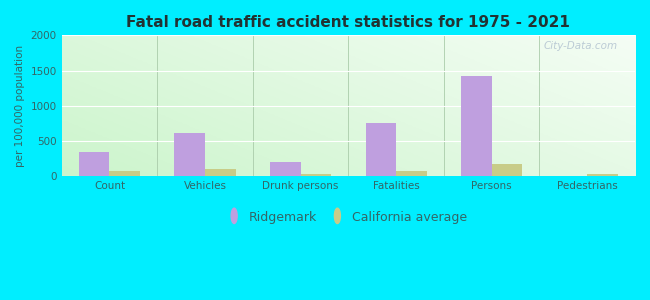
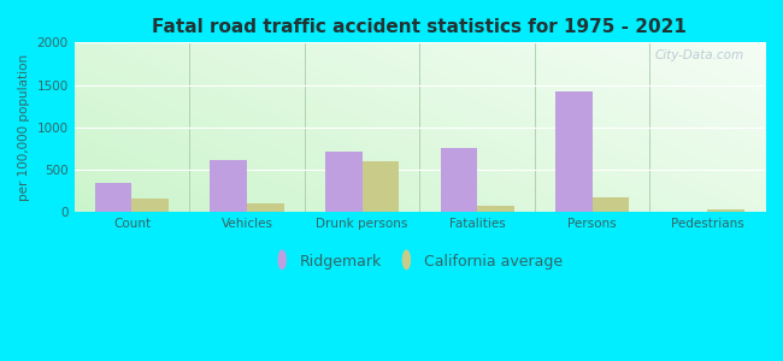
California average/Count: 80 -> 160
Ridgemark/Drunk persons: 200 -> 720
California average/Drunk persons: 20 -> 600
